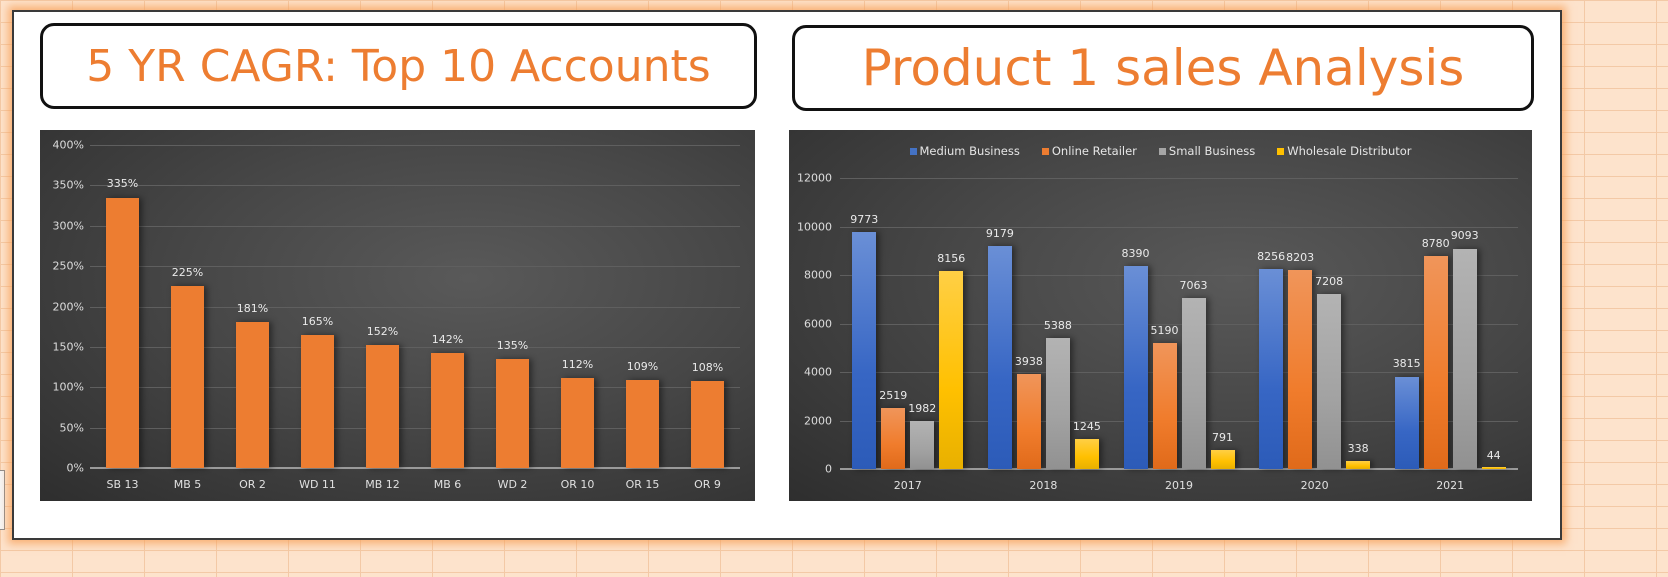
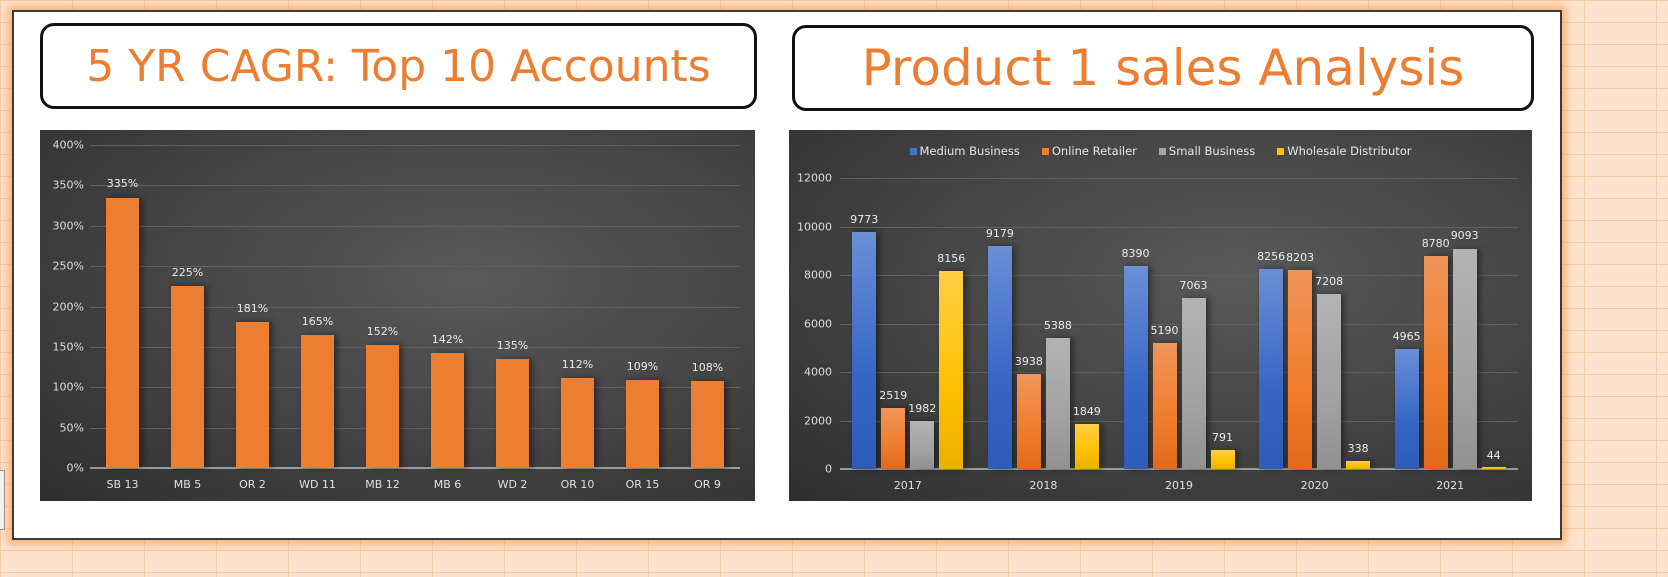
Product 1 sales Analysis/Wholesale Distributor/2018: 1245 -> 1849
Product 1 sales Analysis/Medium Business/2021: 3815 -> 4965
